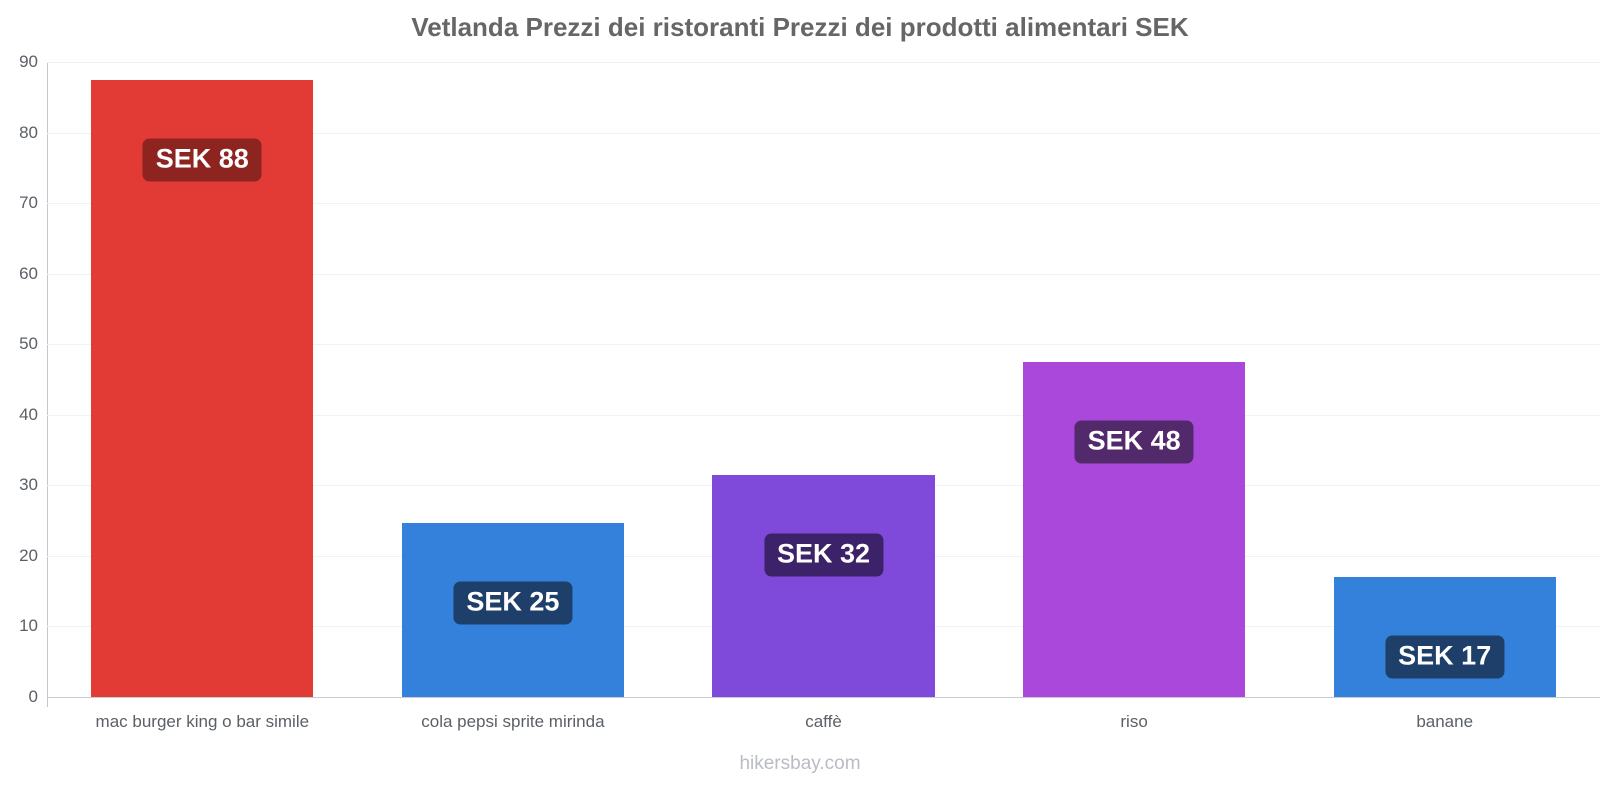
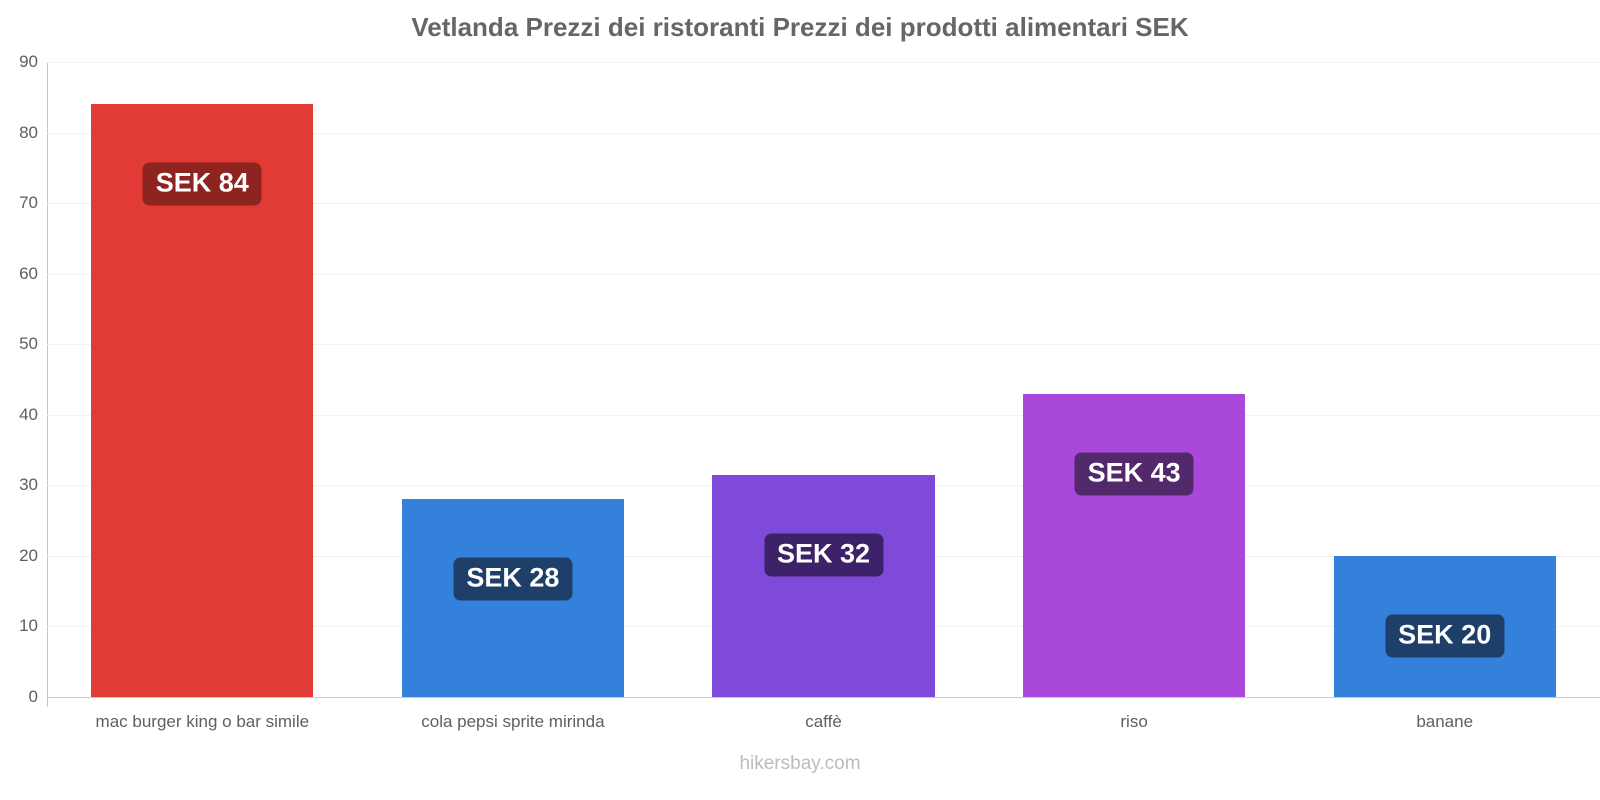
mac burger king o bar simile: 88 -> 84
cola pepsi sprite mirinda: 25 -> 28
riso: 48 -> 43
banane: 17 -> 20
